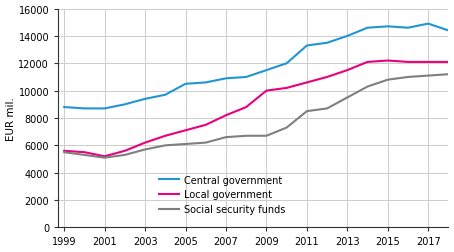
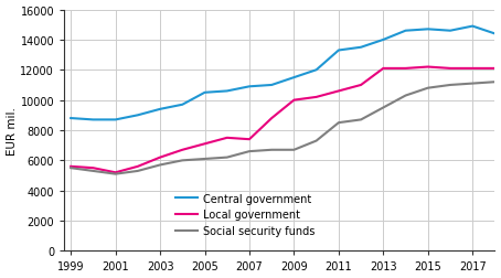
Local government/2007: 8200 -> 7400
Local government/2013: 11500 -> 12100
